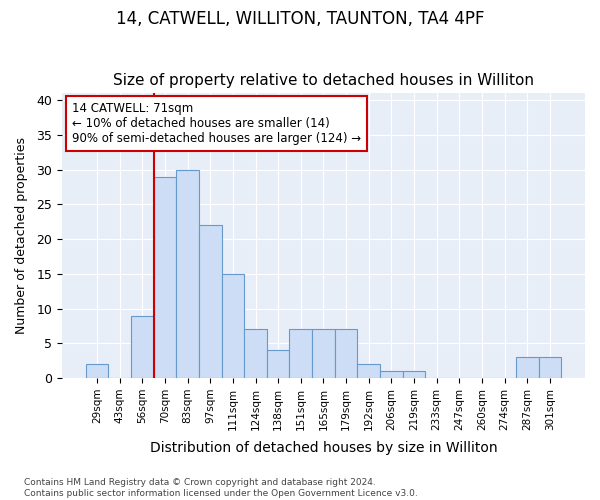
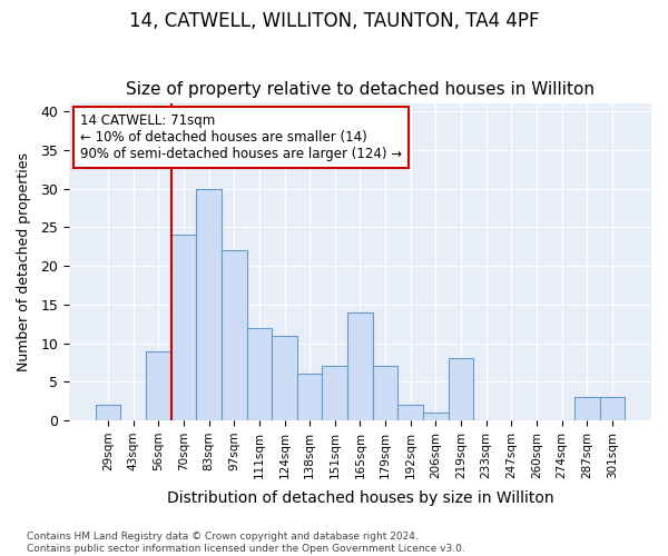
70sqm: 29 -> 24
111sqm: 15 -> 12
124sqm: 7 -> 11
138sqm: 4 -> 6
165sqm: 7 -> 14
219sqm: 1 -> 8
